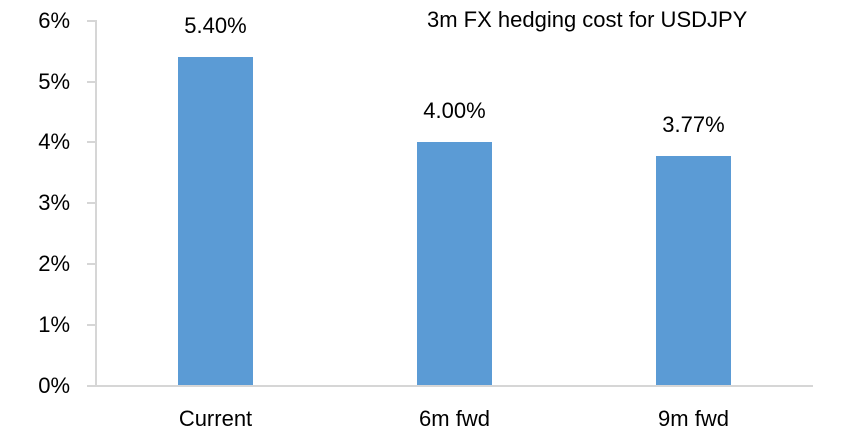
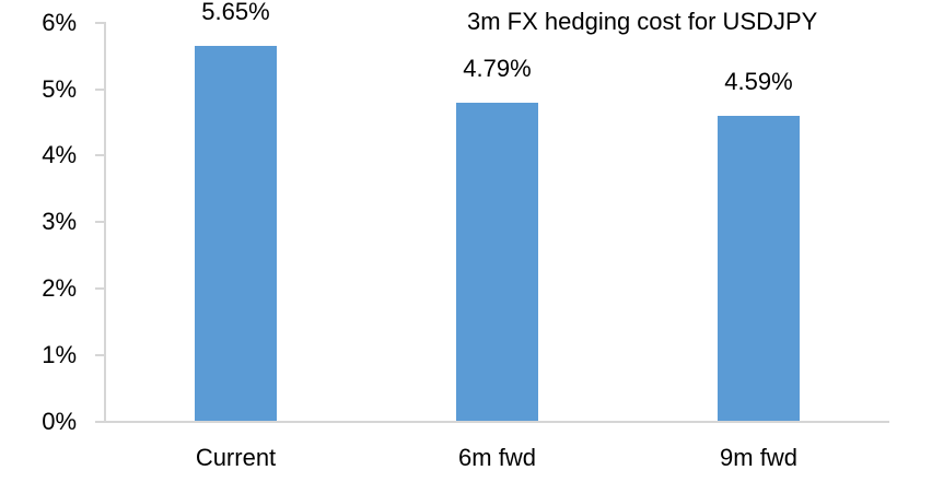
Current: 5.40% -> 5.65%
6m fwd: 4.00% -> 4.79%
9m fwd: 3.77% -> 4.59%
